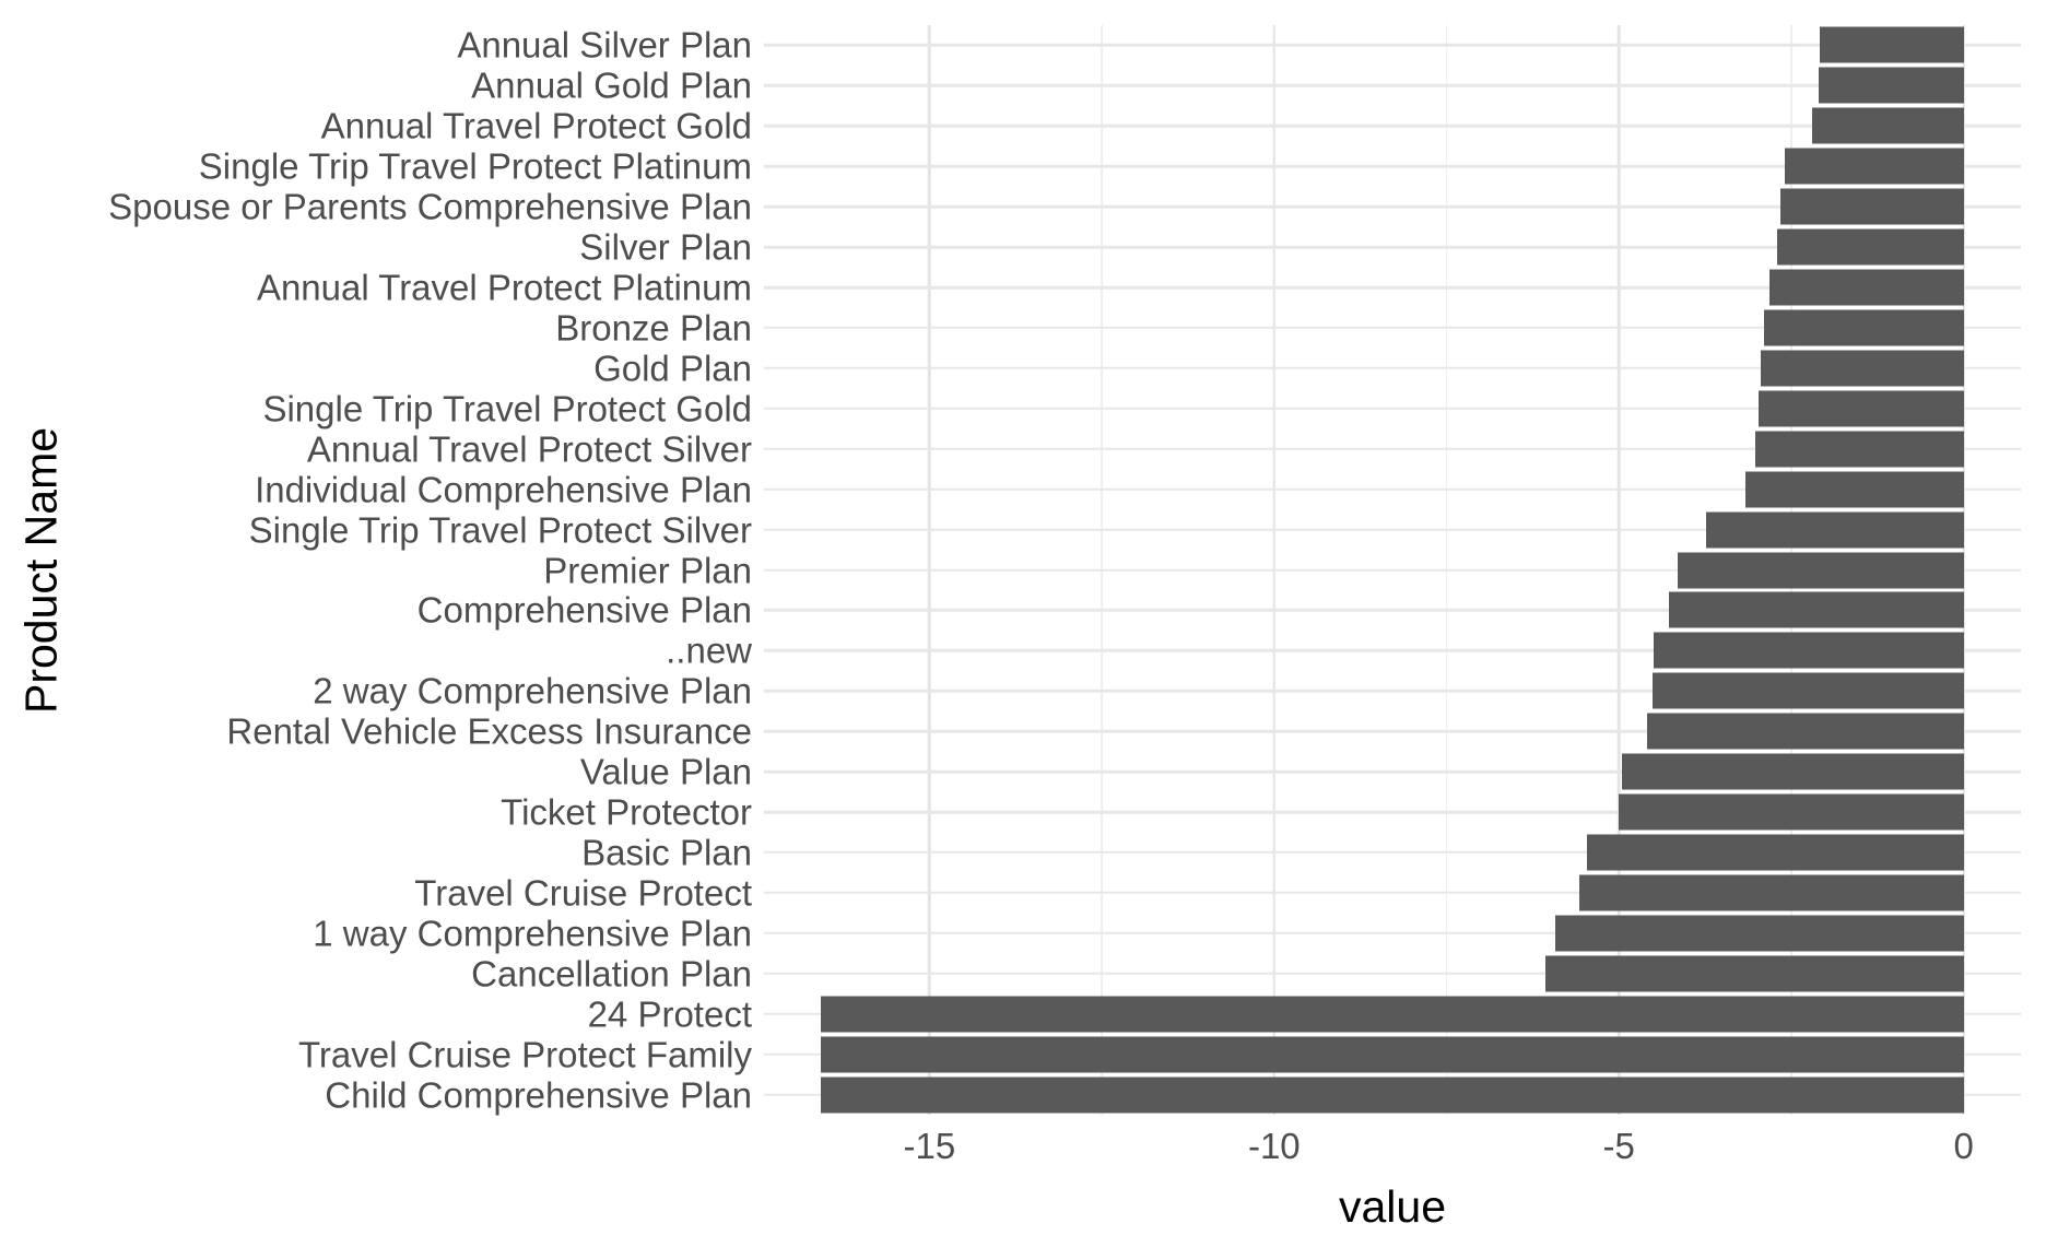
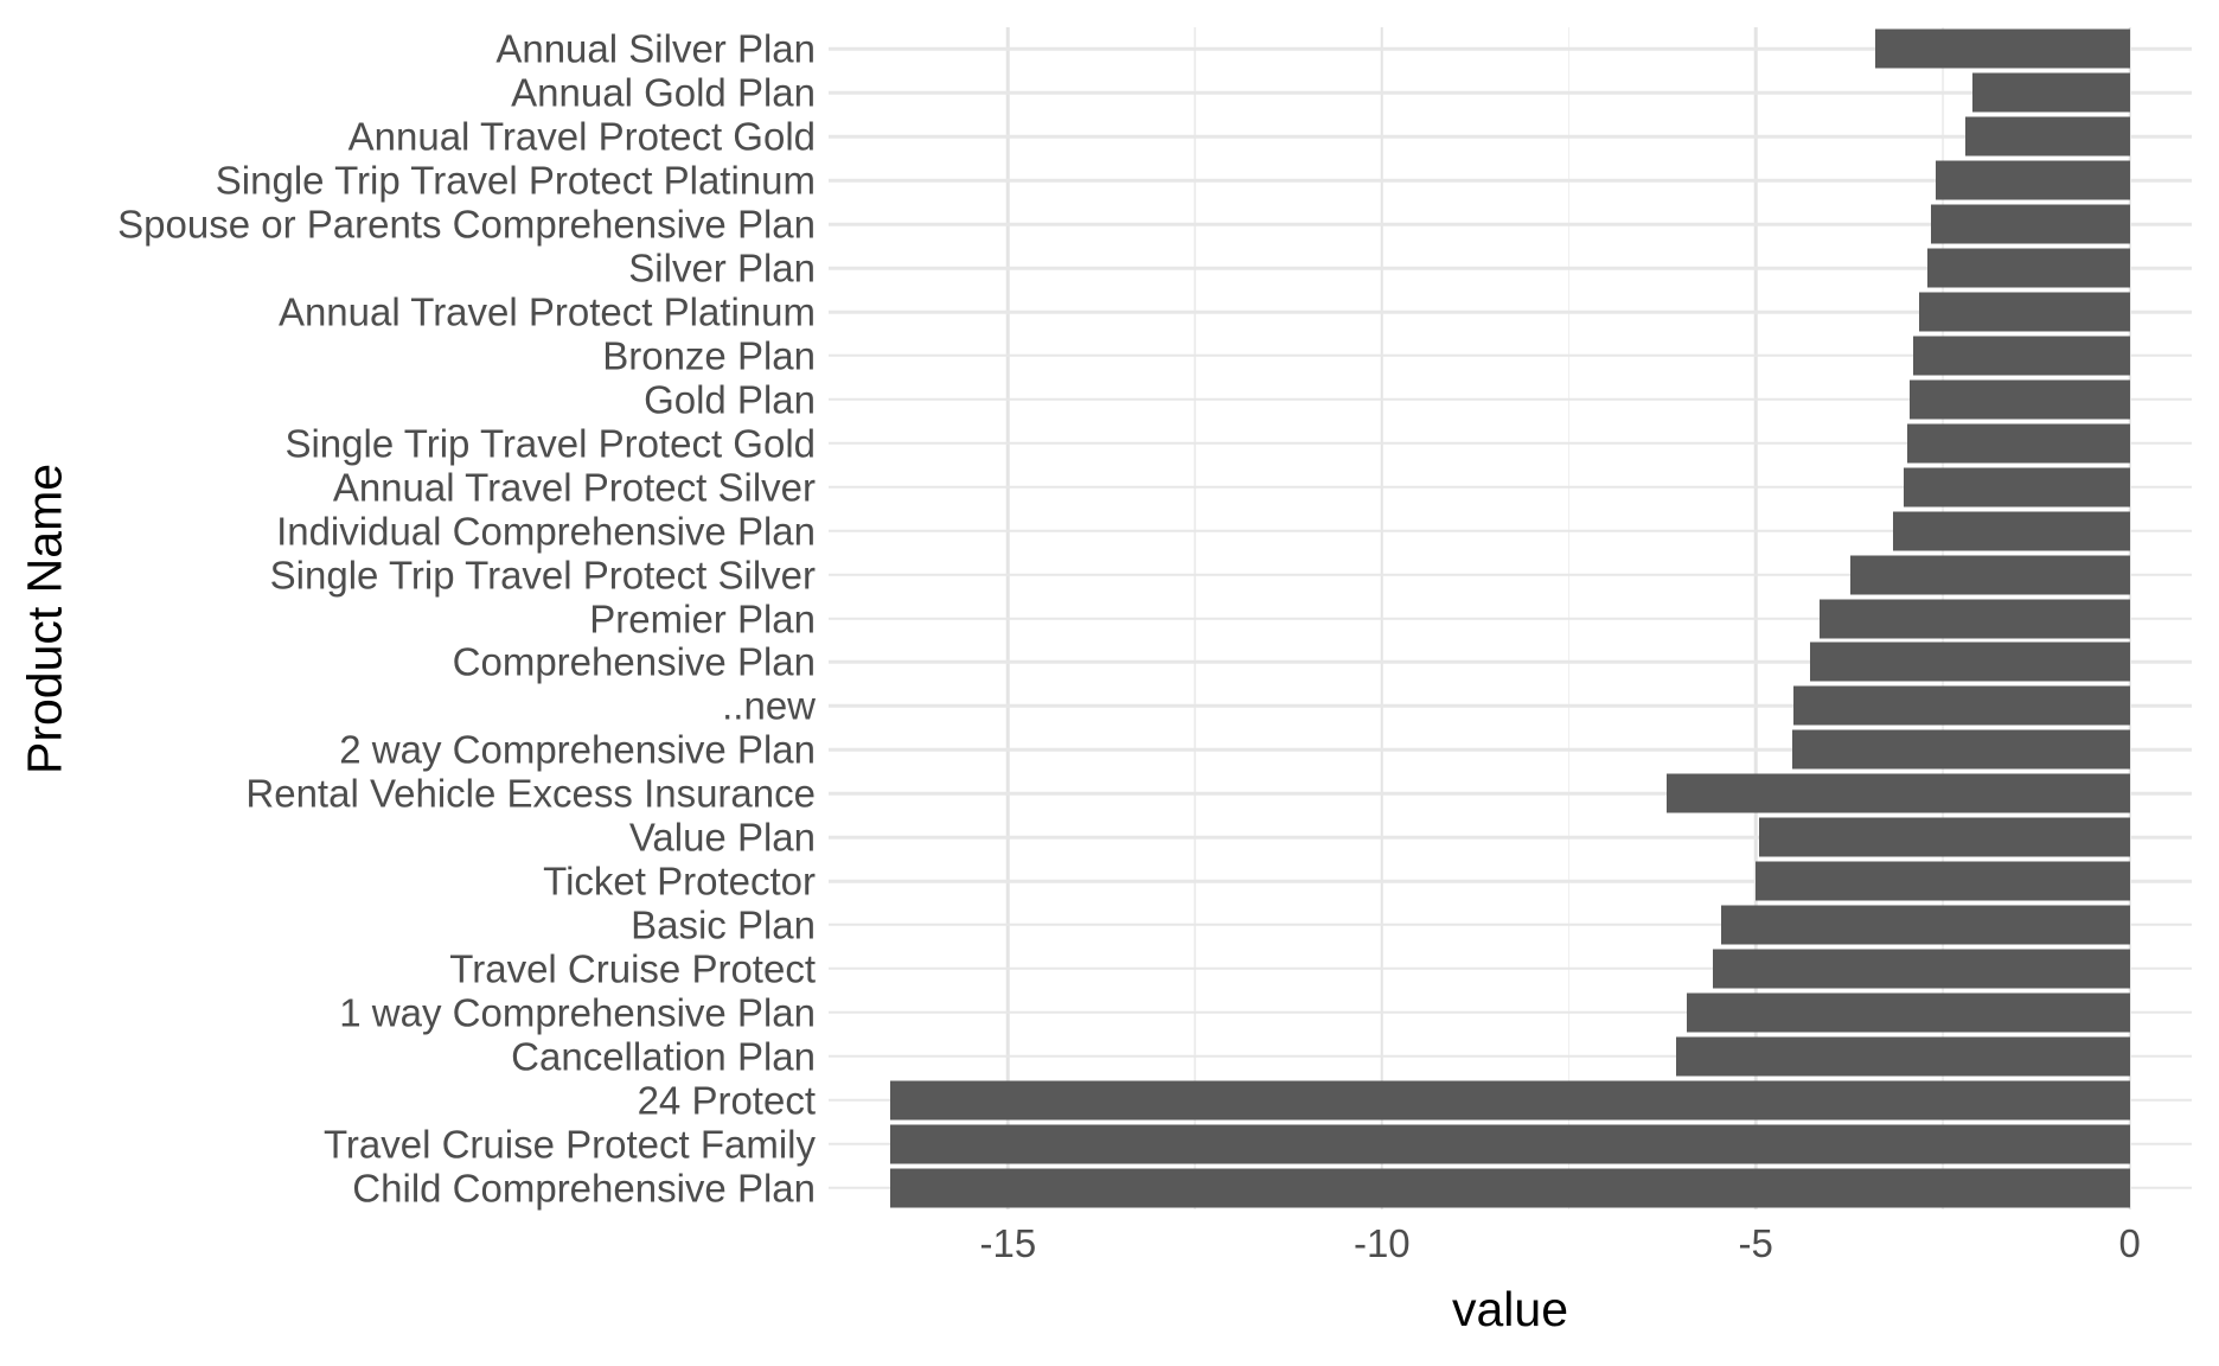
Annual Silver Plan: -2.1 -> -3.4
Rental Vehicle Excess Insurance: -4.6 -> -6.2
